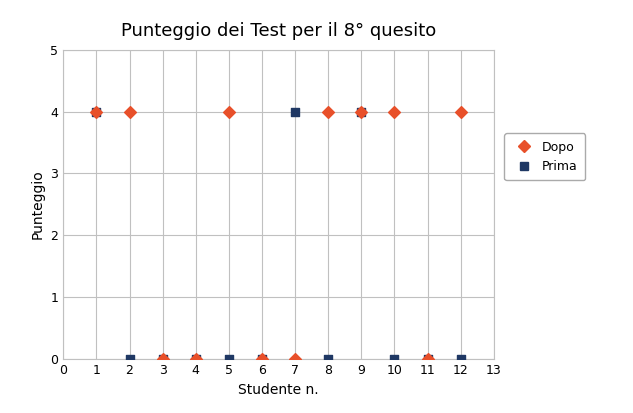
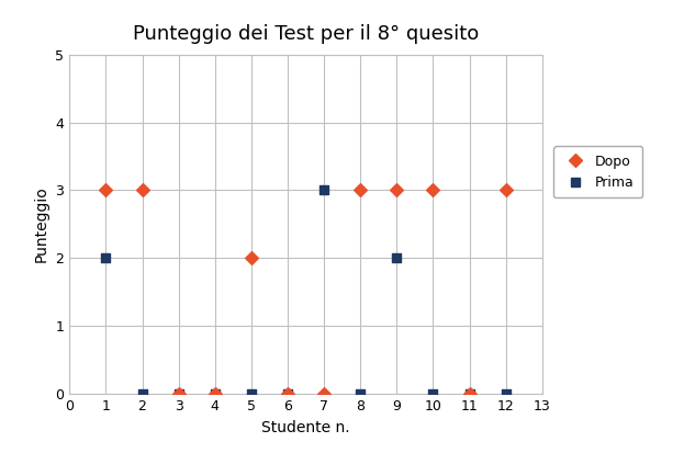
Dopo/1: 4 -> 3
Prima/1: 4 -> 2
Dopo/2: 4 -> 3
Dopo/5: 4 -> 2
Prima/7: 4 -> 3
Dopo/8: 4 -> 3
Dopo/9: 4 -> 3
Prima/9: 4 -> 2
Dopo/10: 4 -> 3
Dopo/12: 4 -> 3
